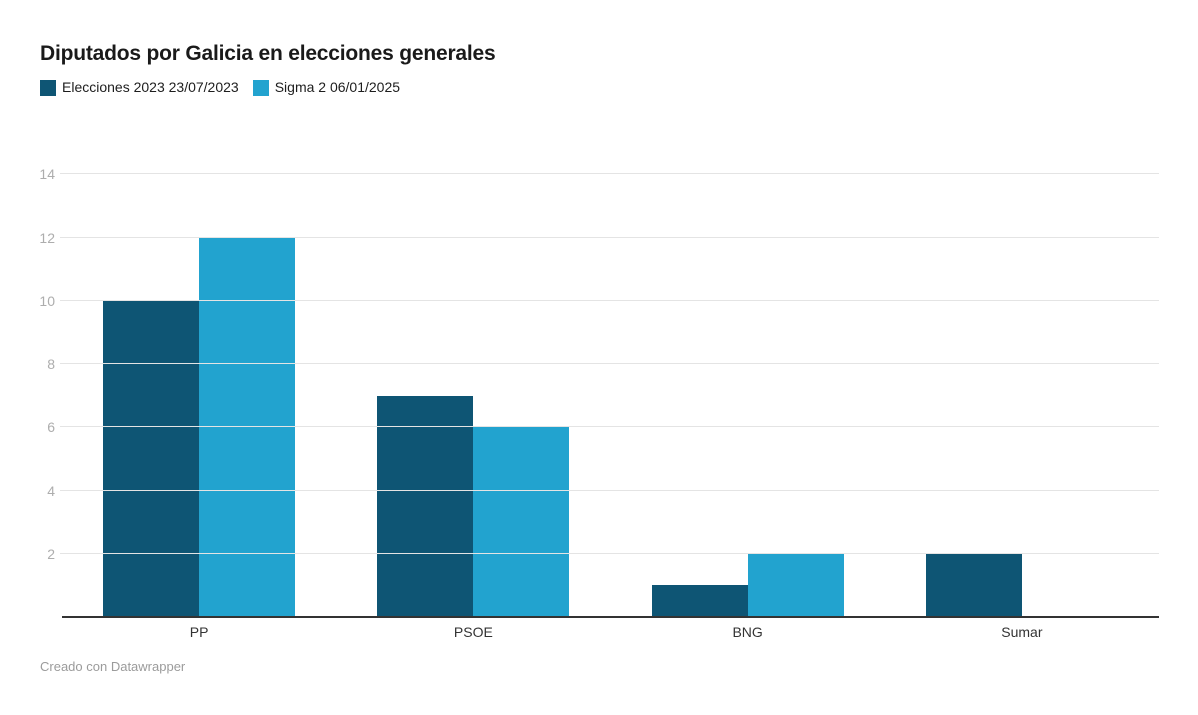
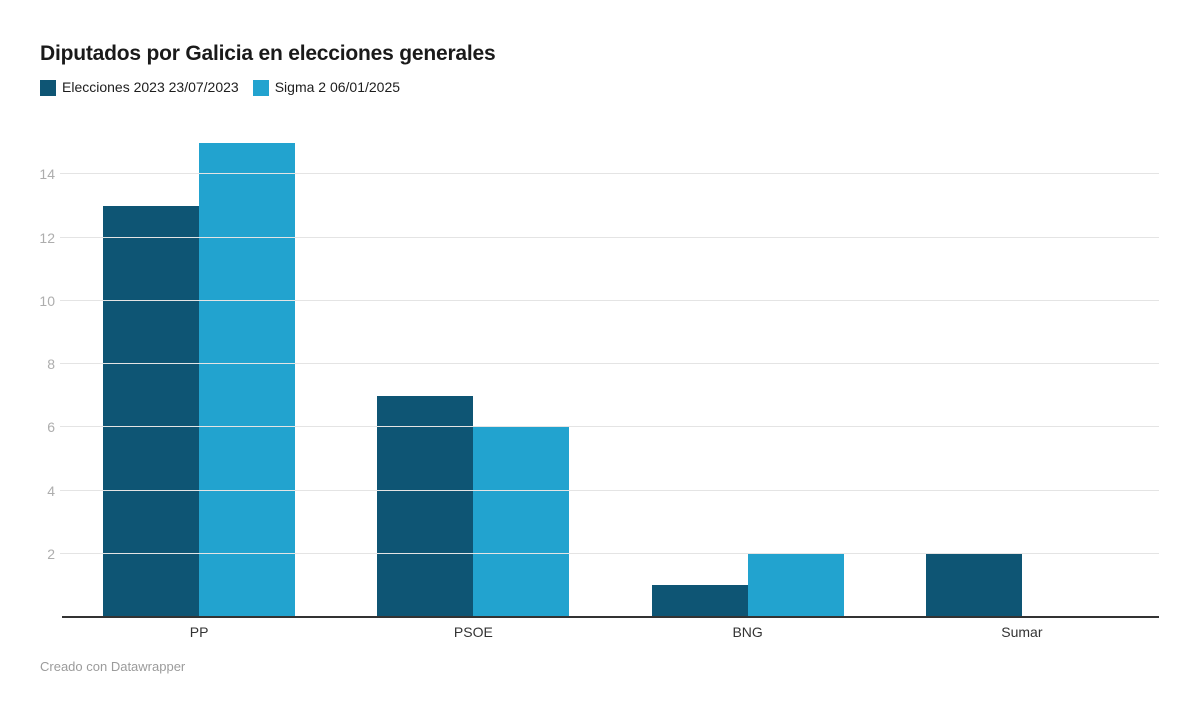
Elecciones 2023 23/07/2023/PP: 10 -> 13
Sigma 2 06/01/2025/PP: 12 -> 15
